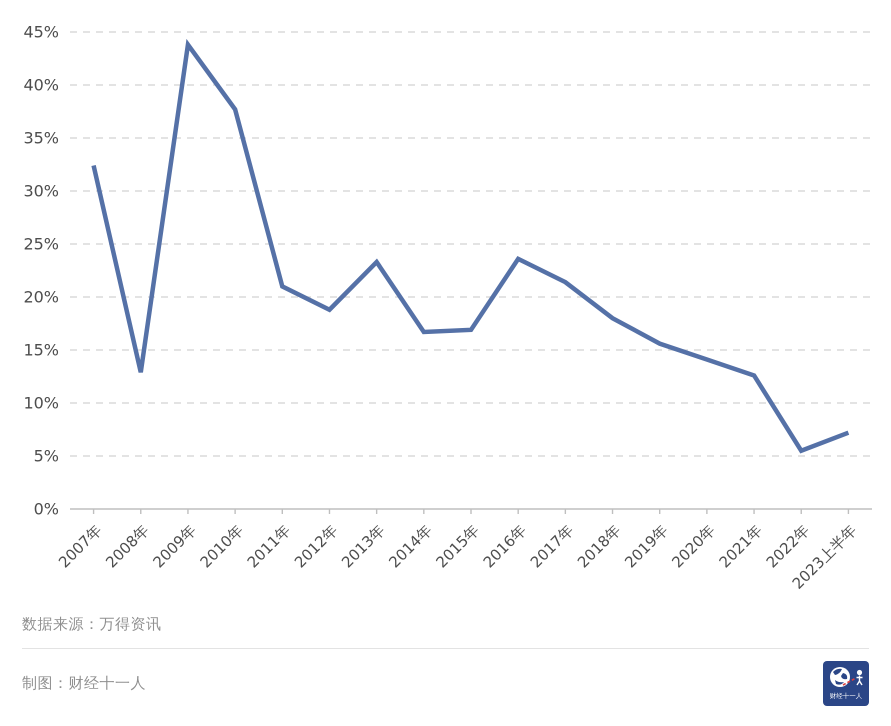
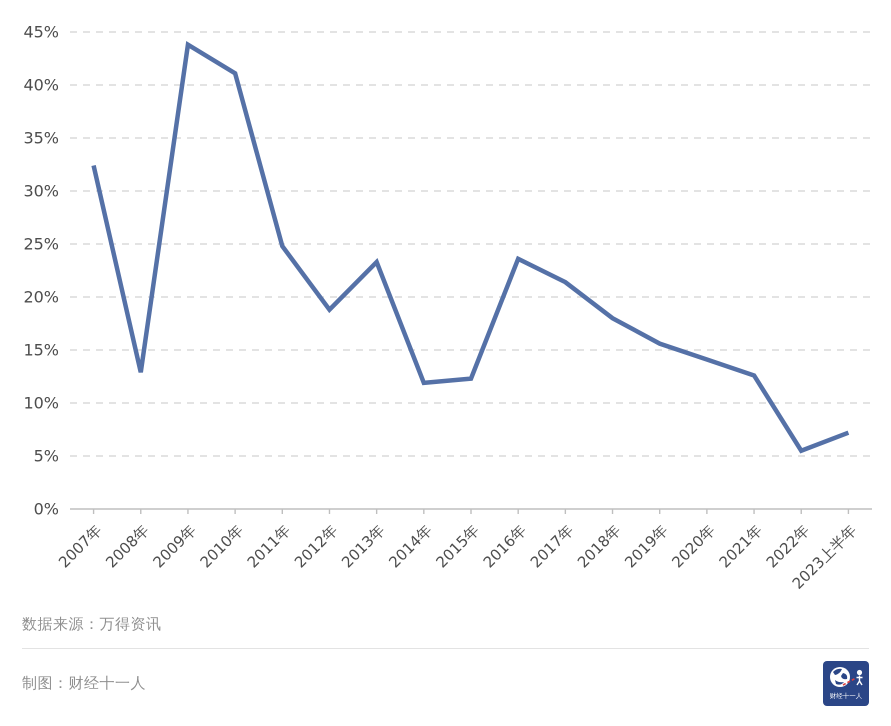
2010年: 37.7% -> 41.1%
2011年: 21.0% -> 24.8%
2014年: 16.7% -> 11.9%
2015年: 16.9% -> 12.3%
